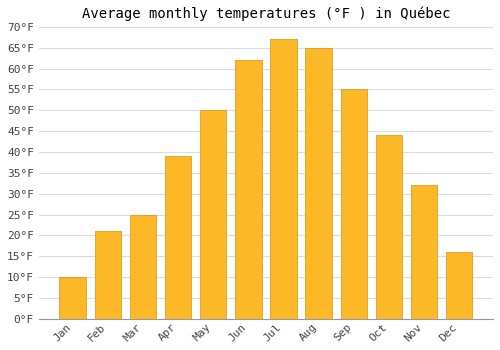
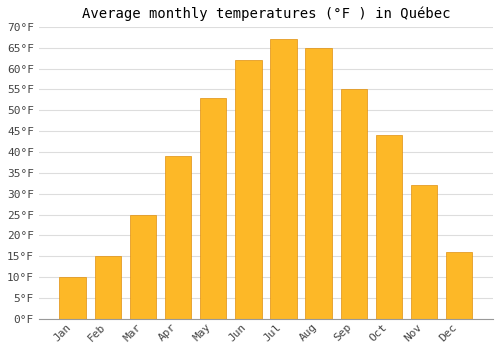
Feb: 21°F -> 15°F
May: 50°F -> 53°F
